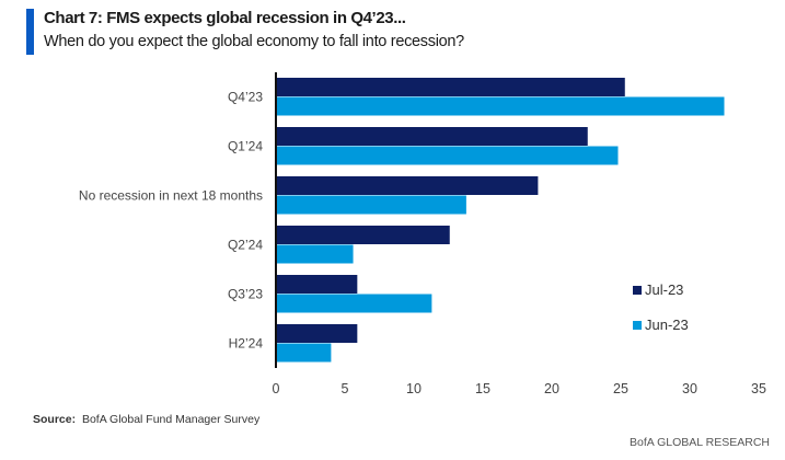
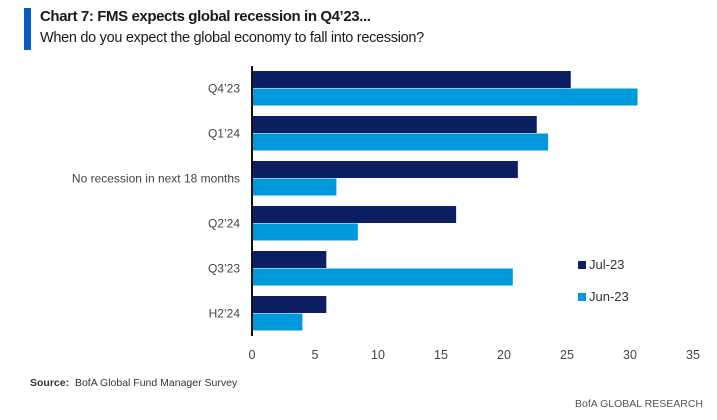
Jun-23/Q4’23: 32.5 -> 30.6
Jun-23/Q1’24: 24.8 -> 23.5
Jul-23/No recession in next 18 months: 19.0 -> 21.1
Jun-23/No recession in next 18 months: 13.8 -> 6.7
Jul-23/Q2’24: 12.6 -> 16.2
Jun-23/Q2’24: 5.6 -> 8.4
Jun-23/Q3’23: 11.3 -> 20.7
